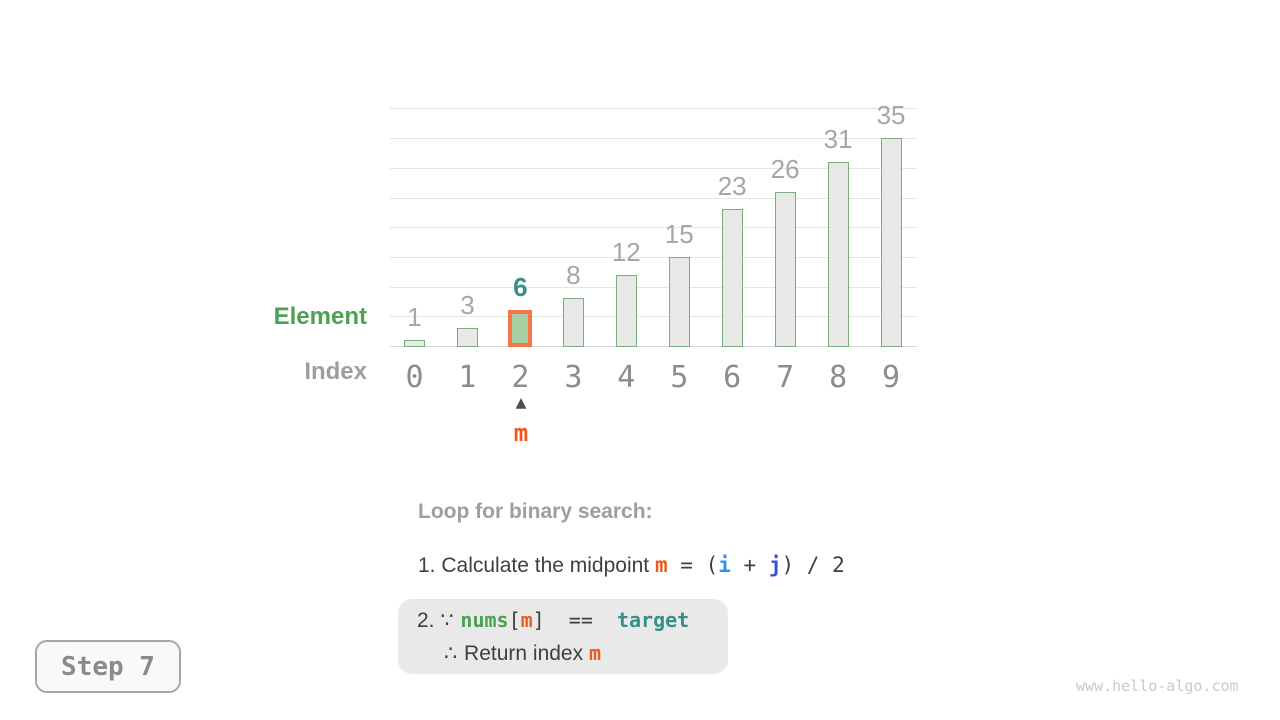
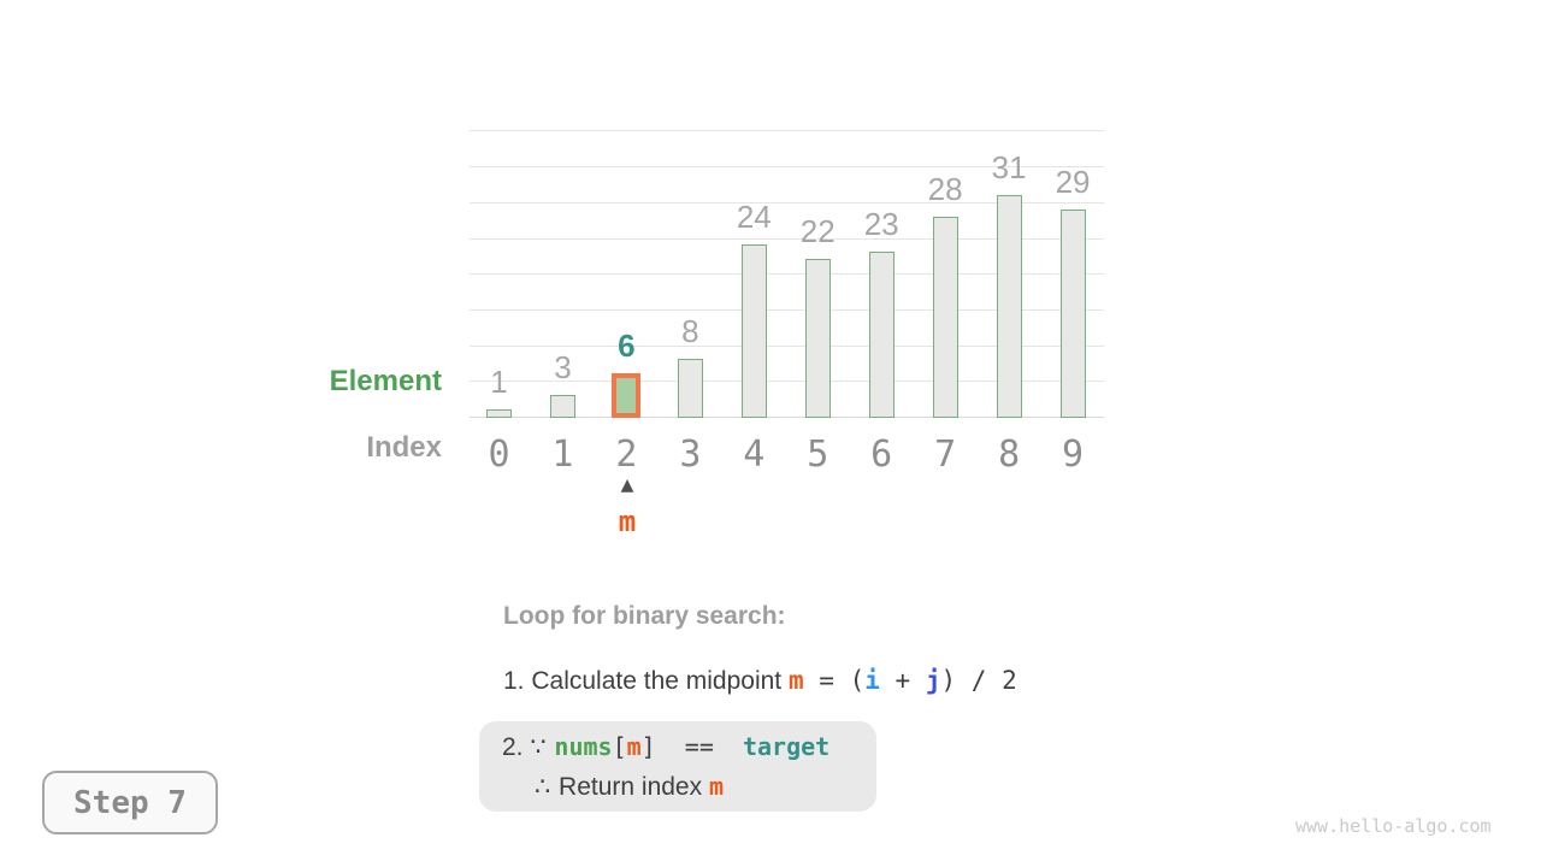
4: 12 -> 24
5: 15 -> 22
7: 26 -> 28
9: 35 -> 29
